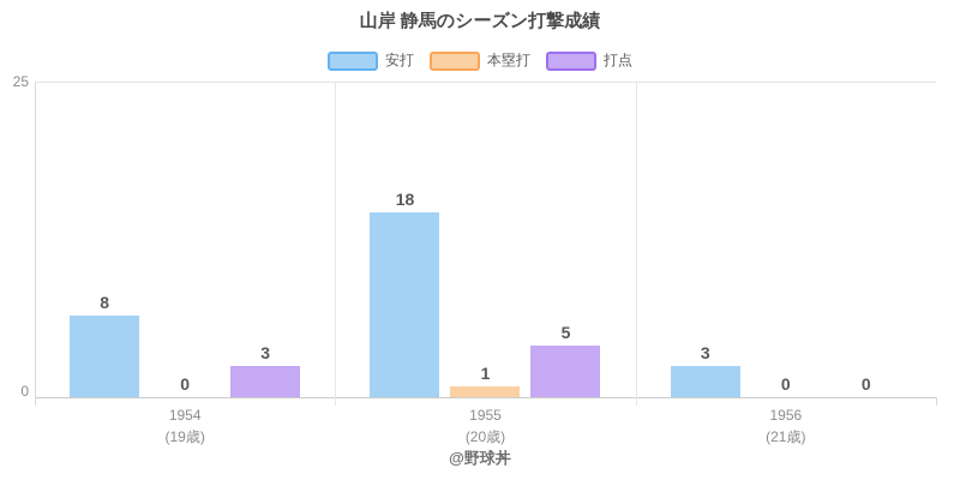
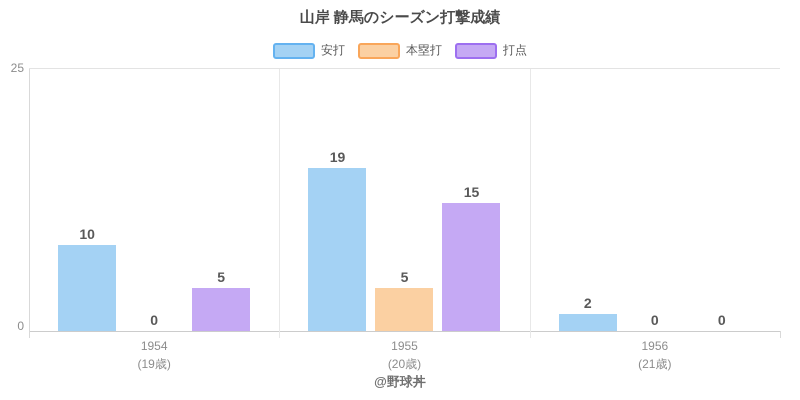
安打/1954: 8 -> 10
打点/1954: 3 -> 5
安打/1955: 18 -> 19
本塁打/1955: 1 -> 5
打点/1955: 5 -> 15
安打/1956: 3 -> 2
